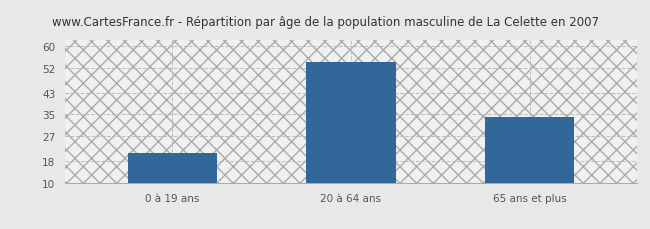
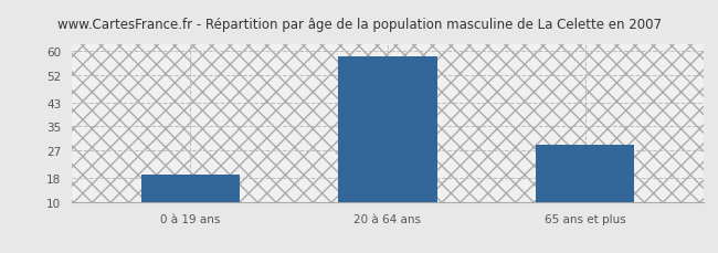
0 à 19 ans: 21 -> 19
20 à 64 ans: 54 -> 58
65 ans et plus: 34 -> 29
